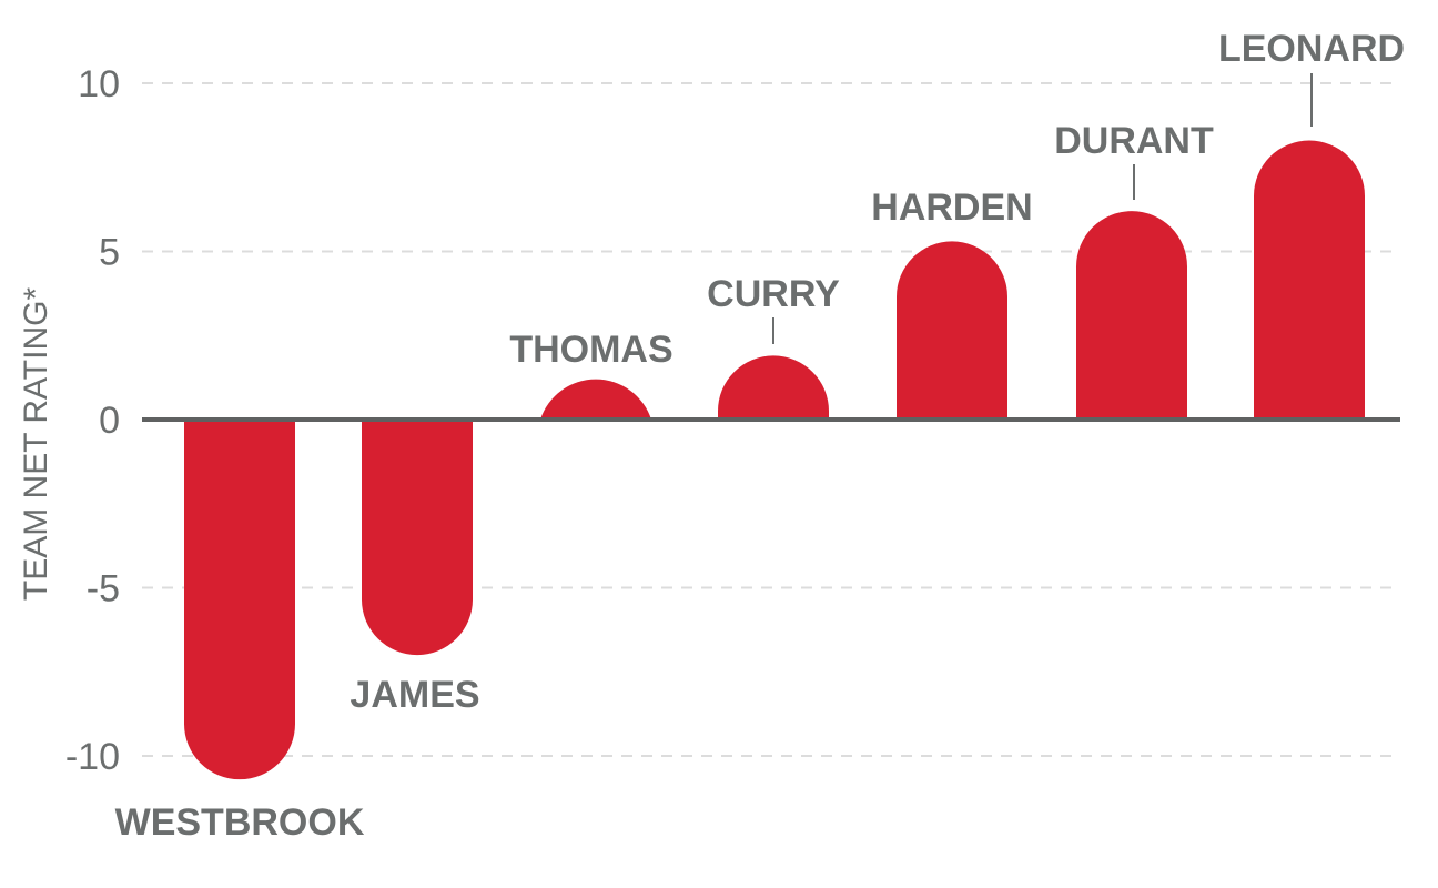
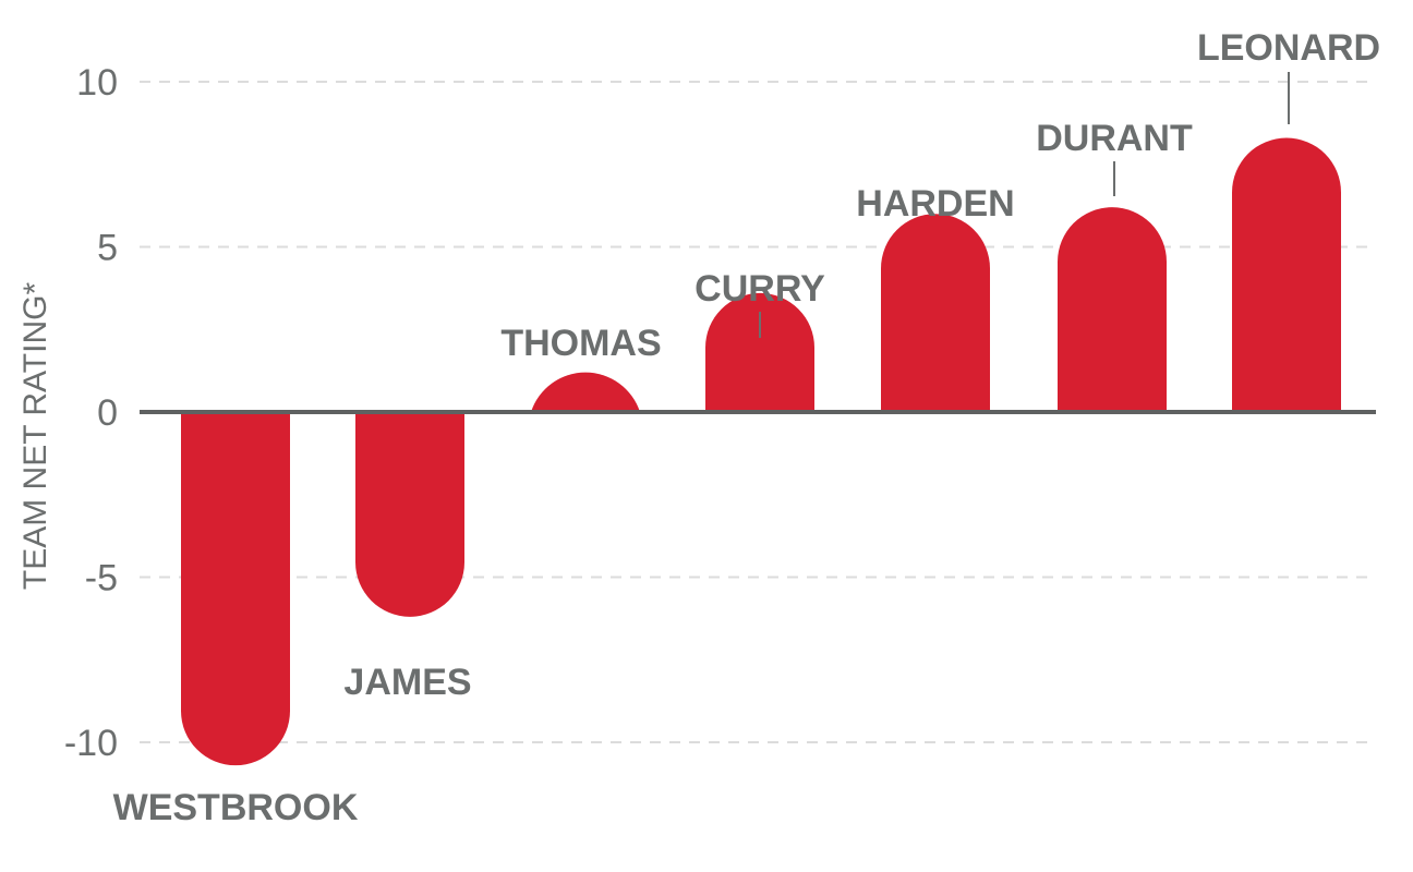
JAMES: -7.0 -> -6.2
CURRY: 1.9 -> 3.6
HARDEN: 5.3 -> 6.0
